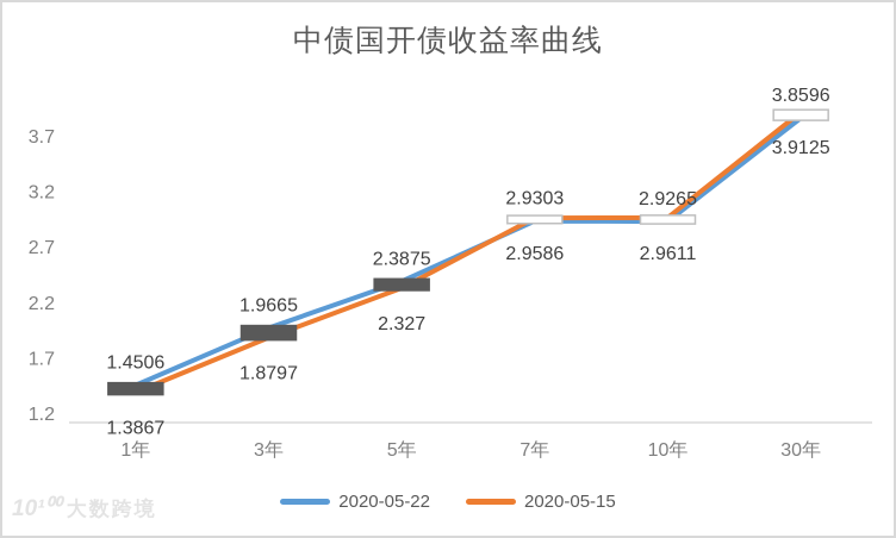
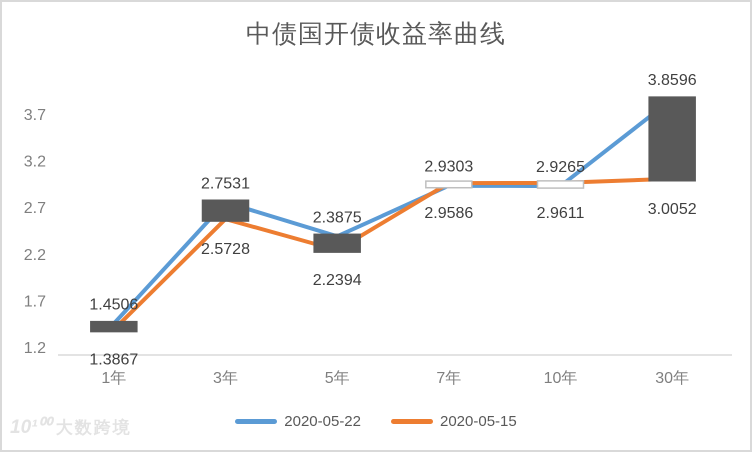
2020-05-22/3年: 1.9665 -> 2.7531
2020-05-15/3年: 1.8797 -> 2.5728
2020-05-15/5年: 2.327 -> 2.2394
2020-05-15/30年: 3.9125 -> 3.0052
